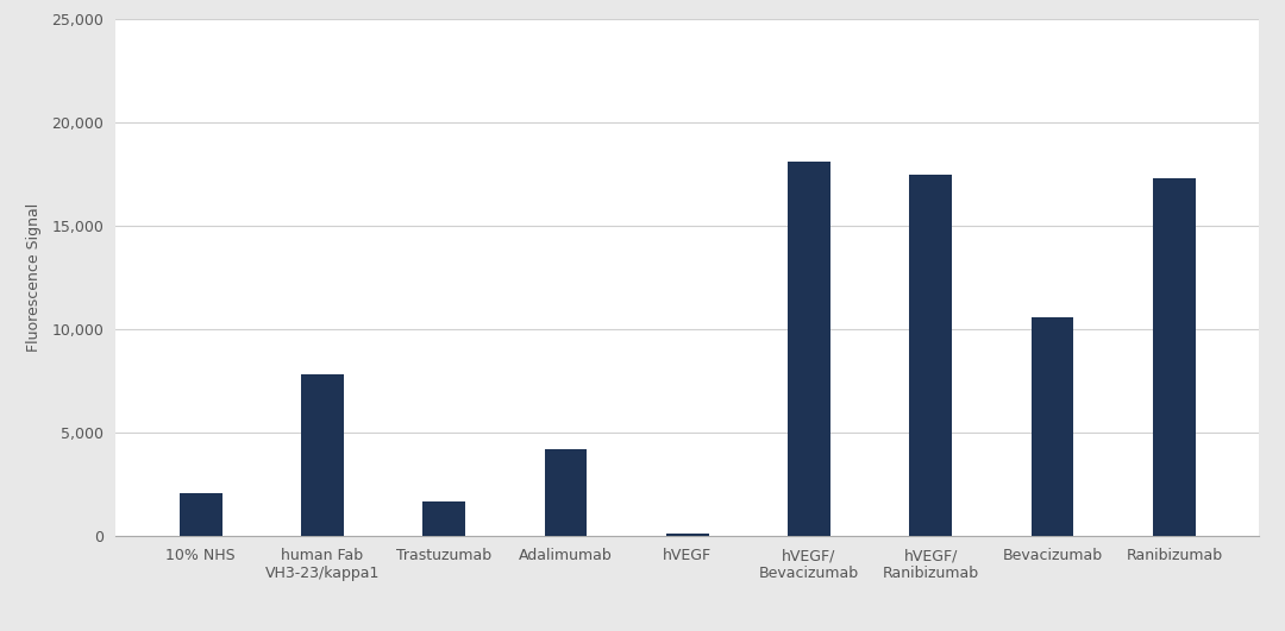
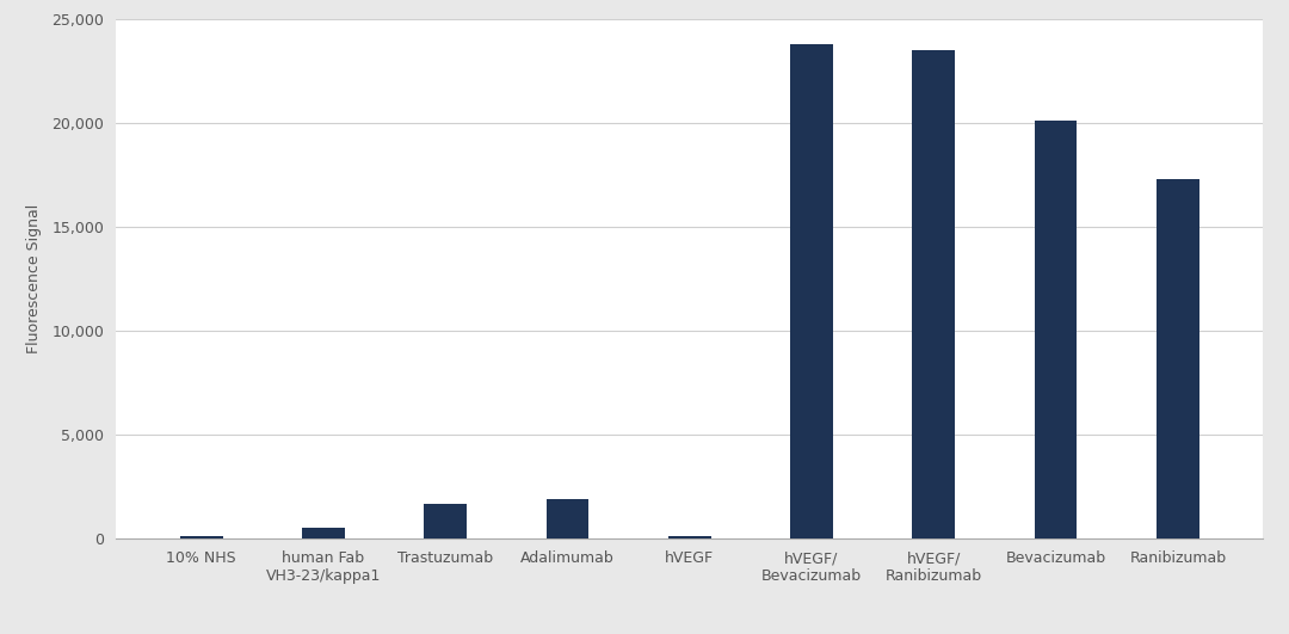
10% NHS: 2,100 -> 100
human Fab VH3-23/kappa1: 7,800 -> 600
Adalimumab: 4,200 -> 1,900
hVEGF/ Bevacizumab: 18,100 -> 23,800
hVEGF/ Ranibizumab: 17,500 -> 23,500
Bevacizumab: 10,600 -> 20,100
